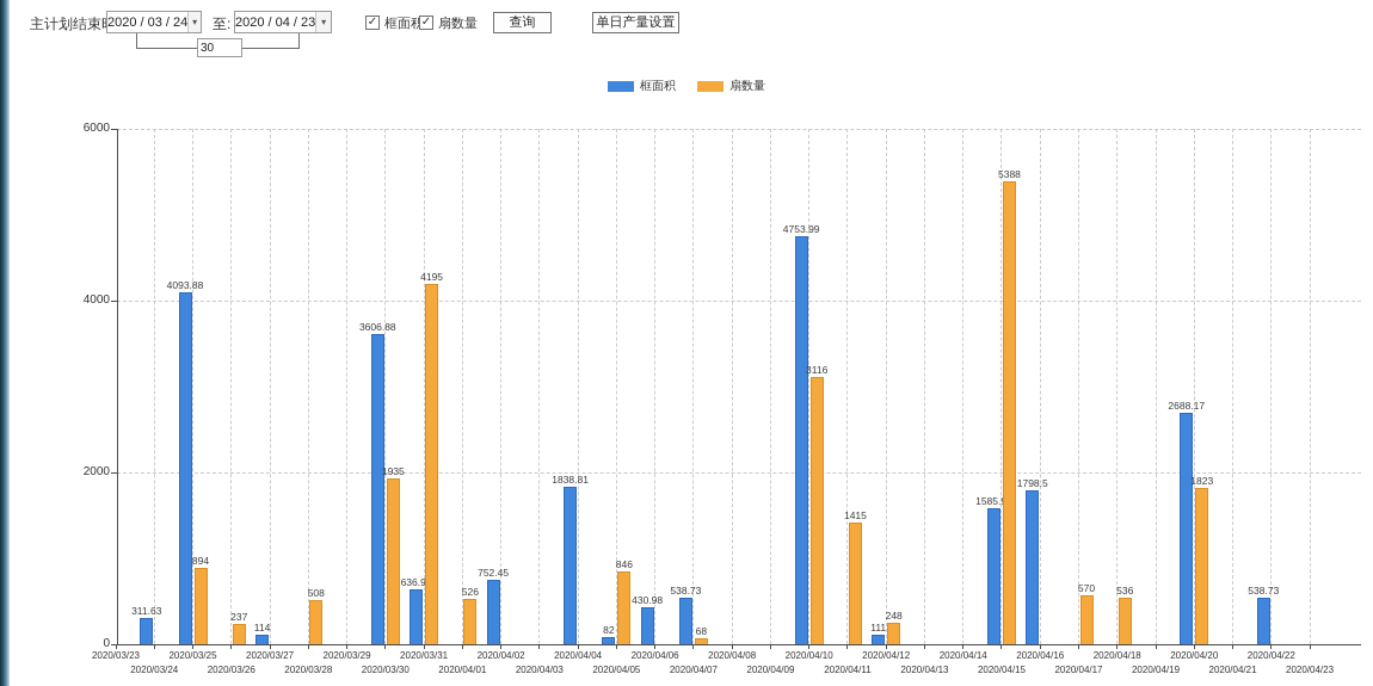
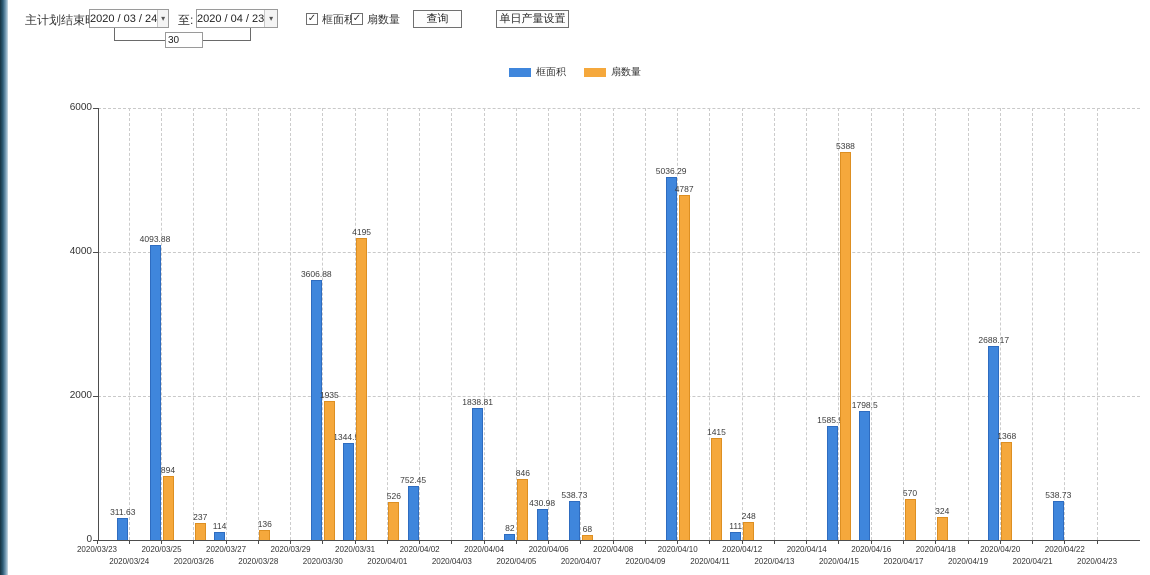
扇数量/2020/03/28: 508 -> 136
框面积/2020/03/31: 636.93 -> 1344.95
框面积/2020/04/10: 4753.99 -> 5036.29
扇数量/2020/04/10: 3116 -> 4787
扇数量/2020/04/18: 536 -> 324
扇数量/2020/04/20: 1823 -> 1368
